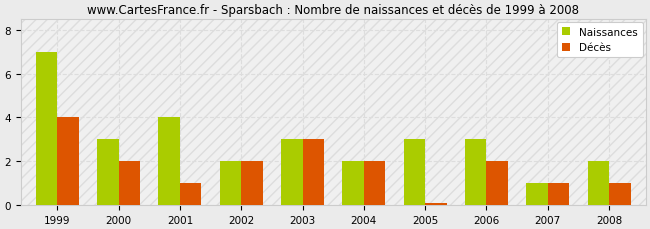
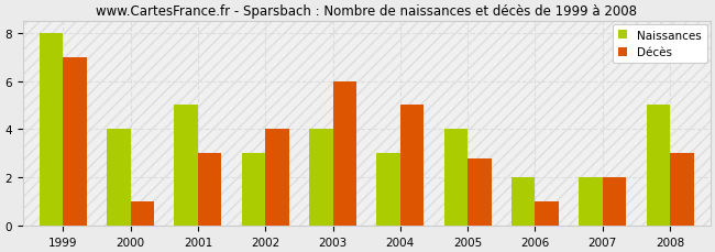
Naissances/1999: 7 -> 8
Décès/1999: 4.0 -> 7.0
Naissances/2000: 3 -> 4
Décès/2000: 2.0 -> 1.0
Naissances/2001: 4 -> 5
Décès/2001: 1.0 -> 3.0
Naissances/2002: 2 -> 3
Décès/2002: 2.0 -> 4.0
Naissances/2003: 3 -> 4
Décès/2003: 3.0 -> 6.0
Naissances/2004: 2 -> 3
Décès/2004: 2.0 -> 5.0
Naissances/2005: 3 -> 4
Décès/2005: 0.1 -> 2.8
Naissances/2006: 3 -> 2
Décès/2006: 2.0 -> 1.0
Naissances/2007: 1 -> 2
Décès/2007: 1.0 -> 2.0
Naissances/2008: 2 -> 5
Décès/2008: 1.0 -> 3.0
